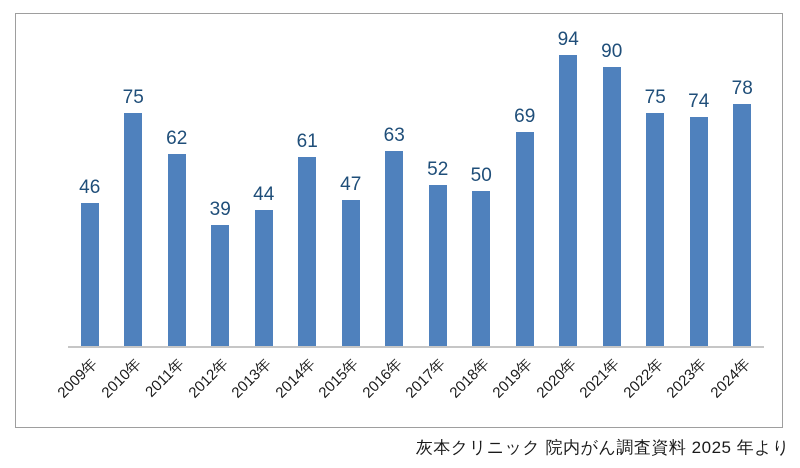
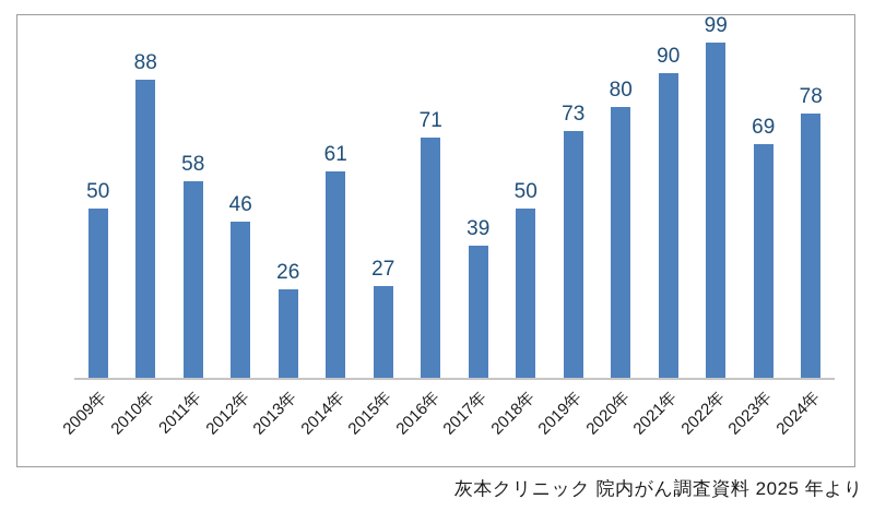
2009年: 46 -> 50
2010年: 75 -> 88
2011年: 62 -> 58
2012年: 39 -> 46
2013年: 44 -> 26
2015年: 47 -> 27
2016年: 63 -> 71
2017年: 52 -> 39
2019年: 69 -> 73
2020年: 94 -> 80
2022年: 75 -> 99
2023年: 74 -> 69
